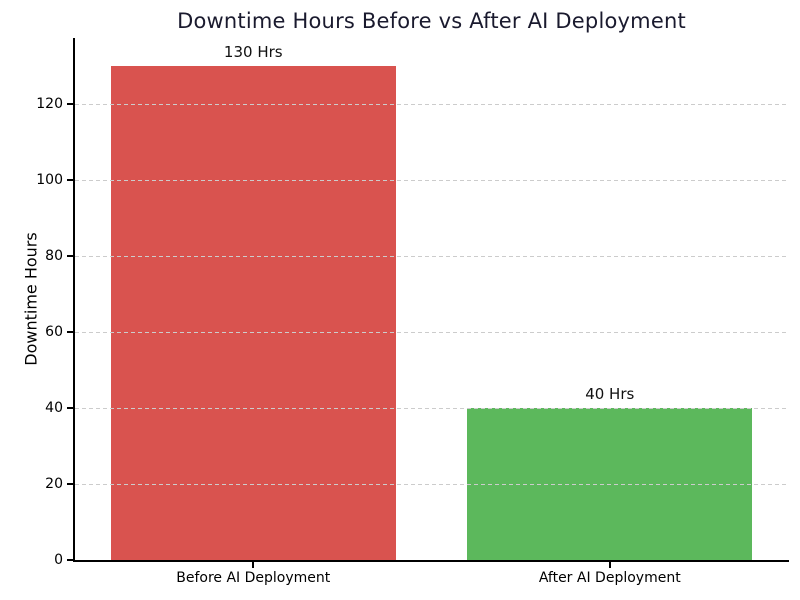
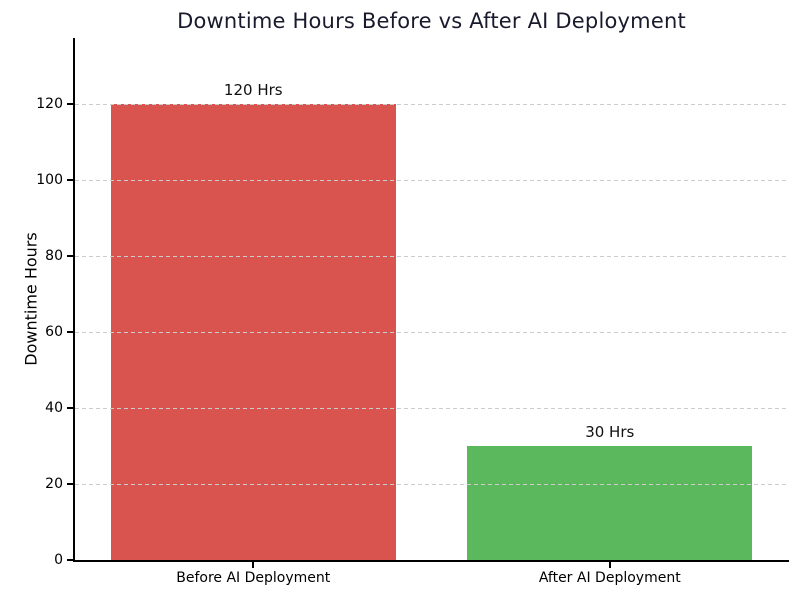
Before AI Deployment: 130 -> 120
After AI Deployment: 40 -> 30
